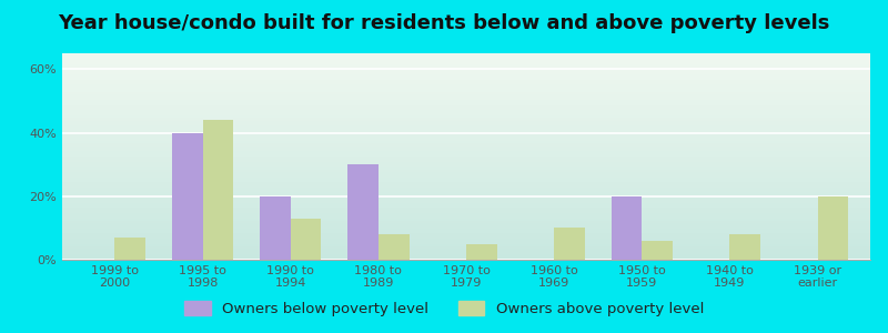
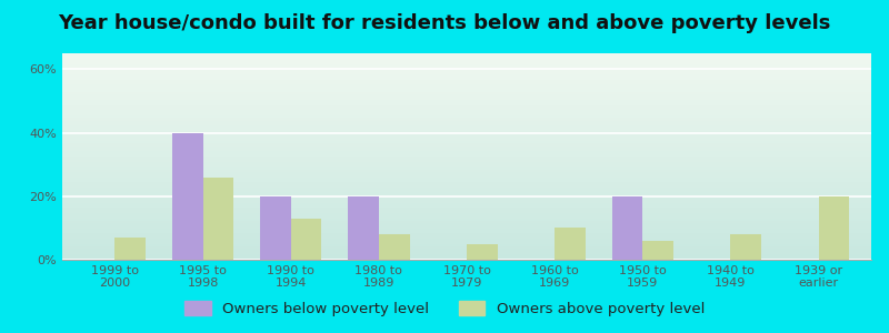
Owners above poverty level/1995 to 1998: 44% -> 26%
Owners below poverty level/1980 to 1989: 30% -> 20%
